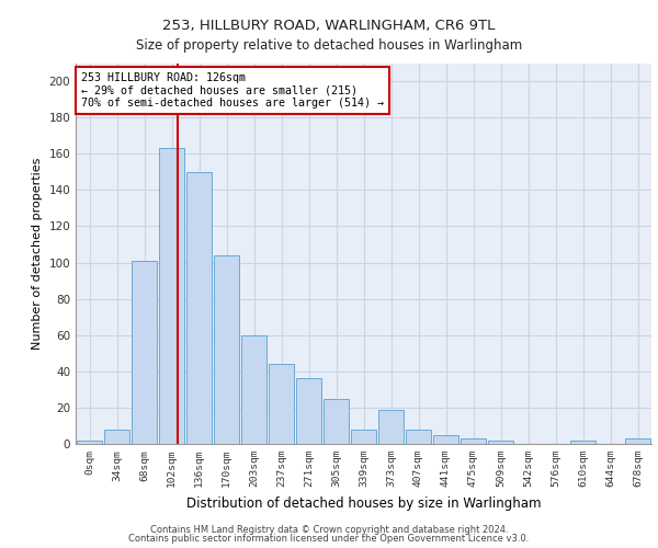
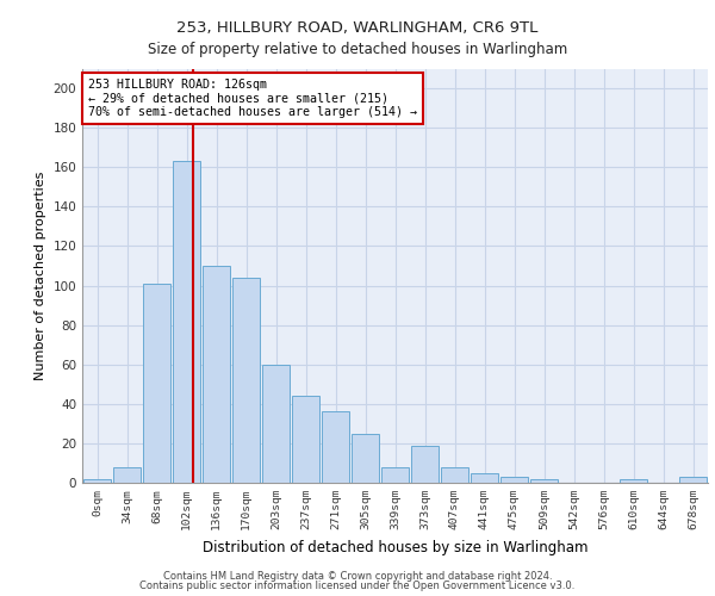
136sqm: 150 -> 110
